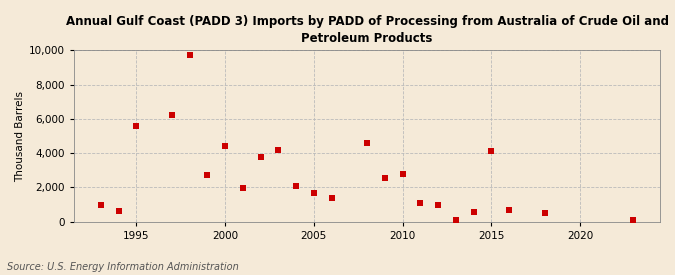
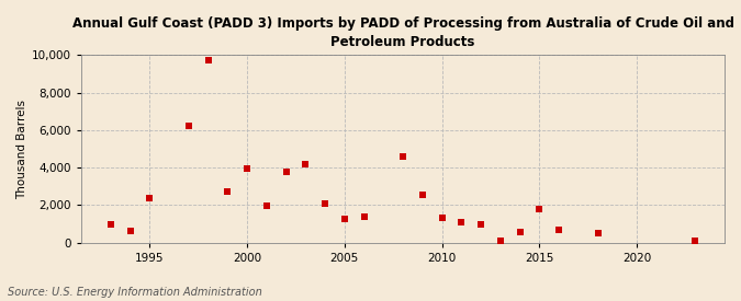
1995: 5,600 -> 2,400
2000: 4,400 -> 4,000
2005: 1,700 -> 1,200
2010: 2,800 -> 1,400
2015: 4,100 -> 1,800
